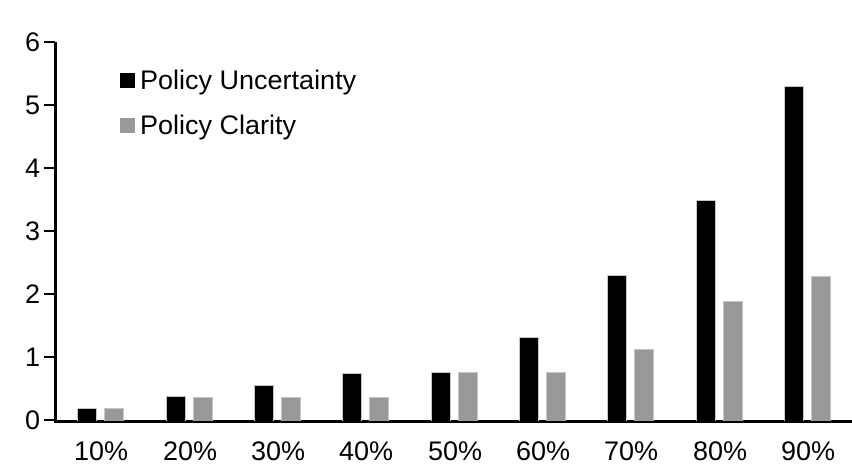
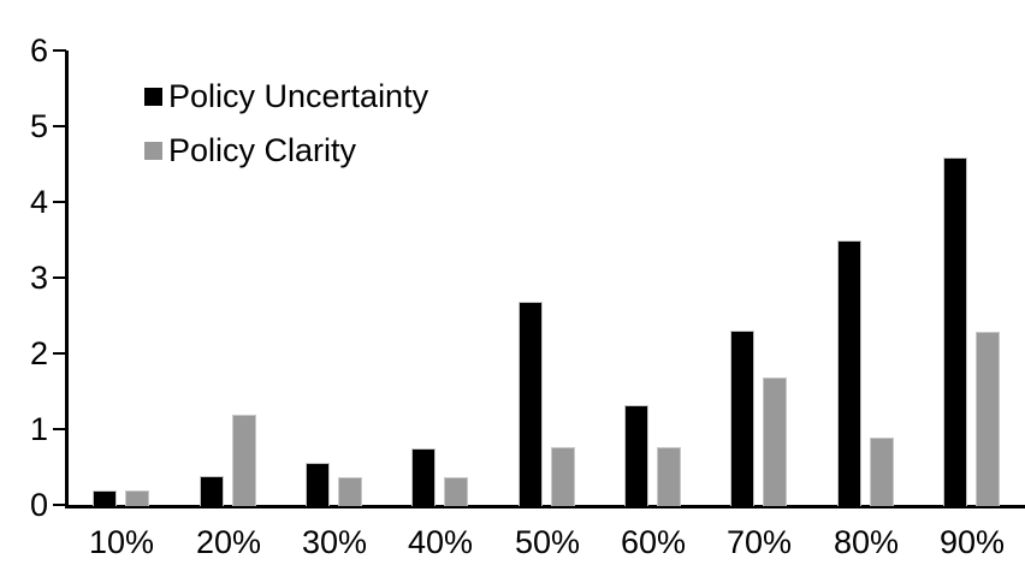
Policy Clarity/20%: 0.4 -> 1.2
Policy Uncertainty/50%: 0.8 -> 2.7
Policy Clarity/70%: 1.1 -> 1.7
Policy Clarity/80%: 1.9 -> 0.9
Policy Uncertainty/90%: 5.3 -> 4.6
